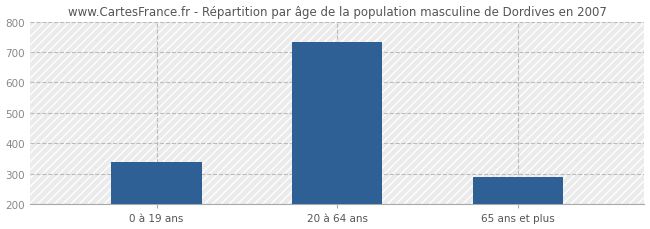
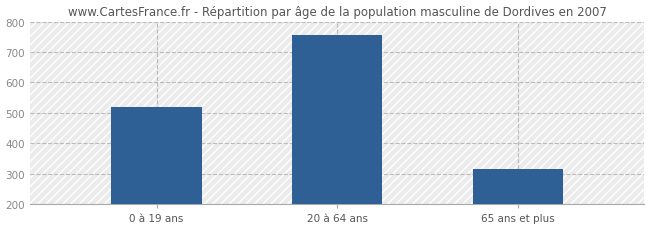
0 à 19 ans: 340 -> 520
20 à 64 ans: 733 -> 755
65 ans et plus: 290 -> 315
